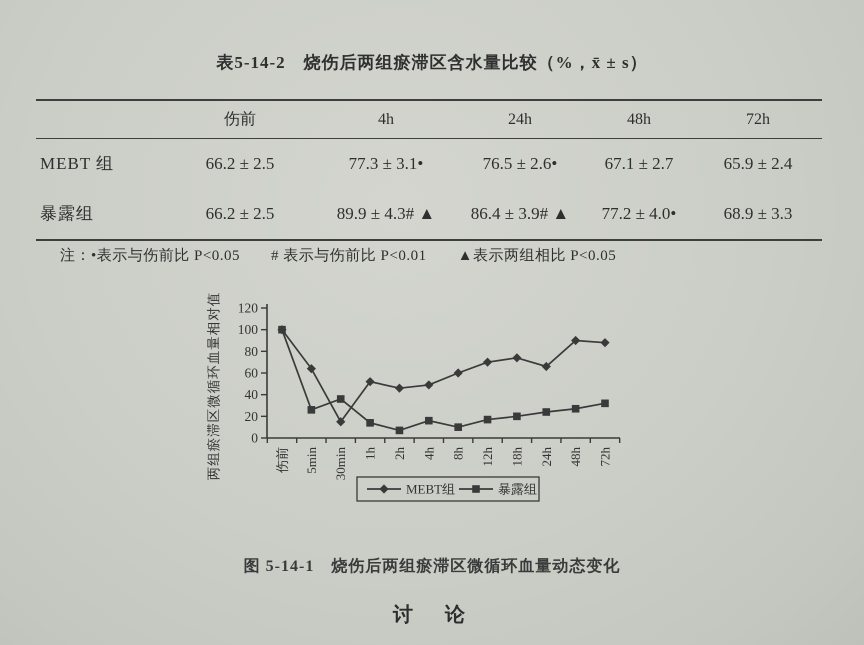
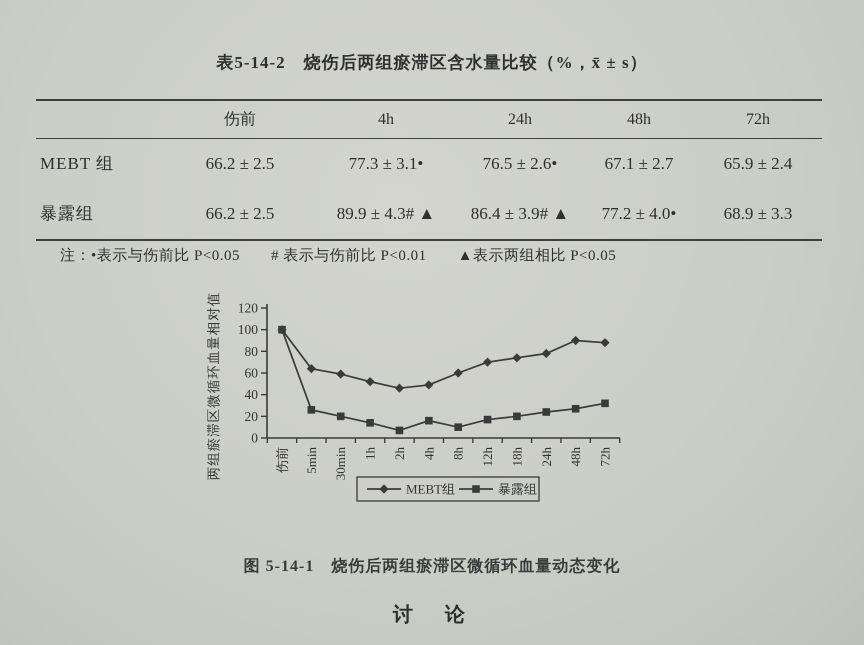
MEBT组/30min: 15 -> 59
暴露组/30min: 36 -> 20
MEBT组/24h: 66 -> 78
